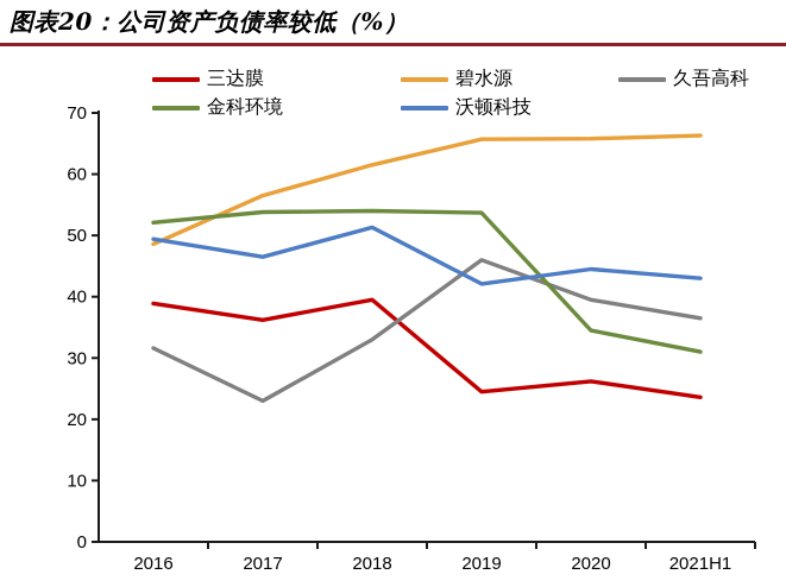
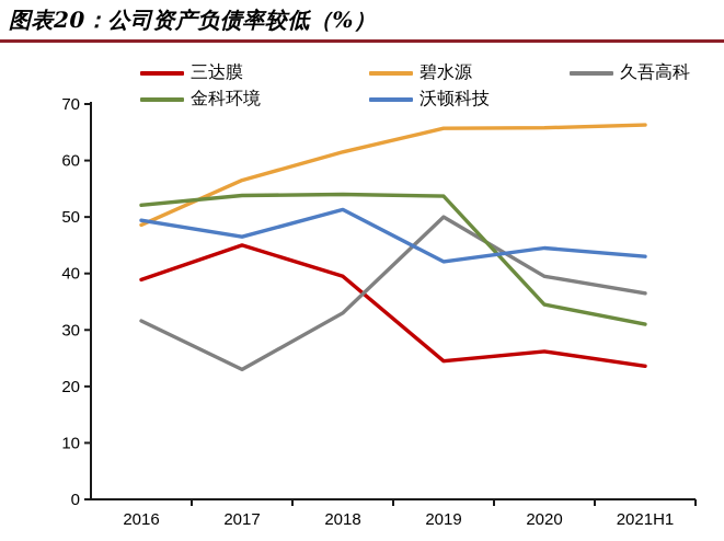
三达膜/2017: 36 -> 45
久吾高科/2019: 46 -> 50
